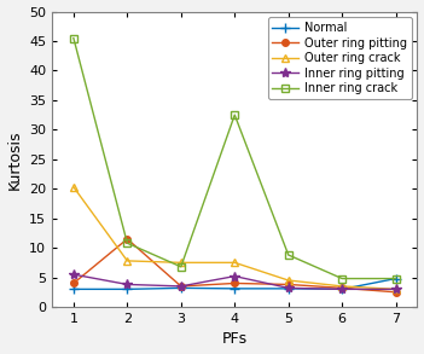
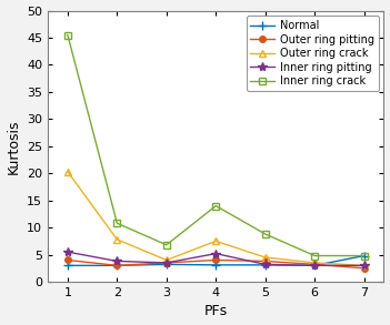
Outer ring pitting/2: 11.5 -> 3.0
Outer ring crack/3: 7.5 -> 4.0
Inner ring crack/4: 32.5 -> 14.0
